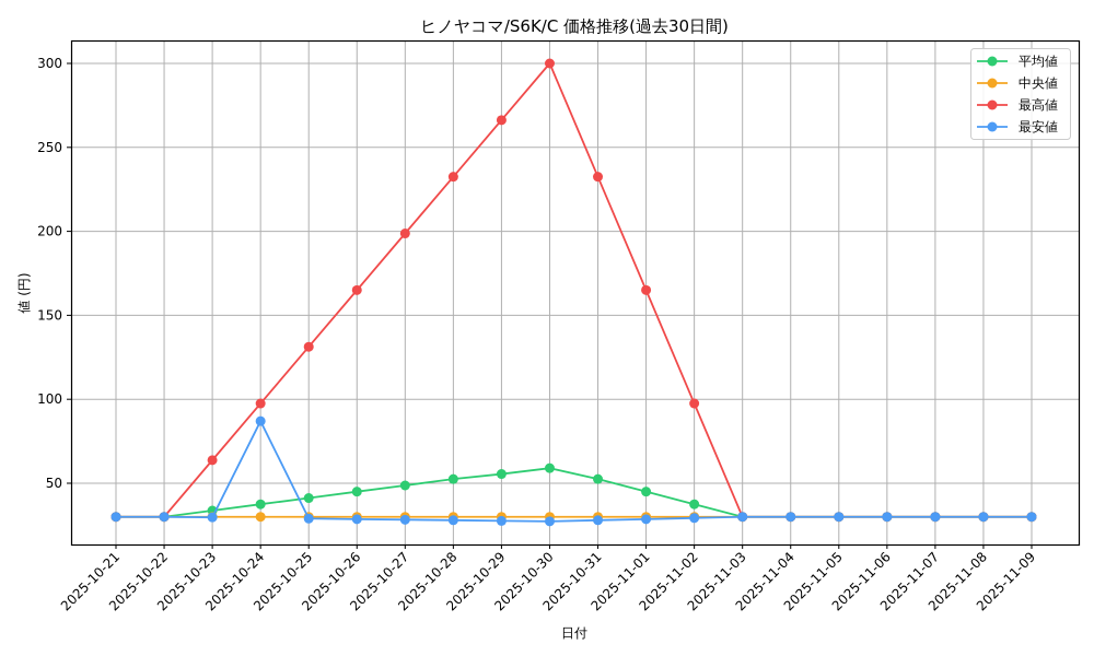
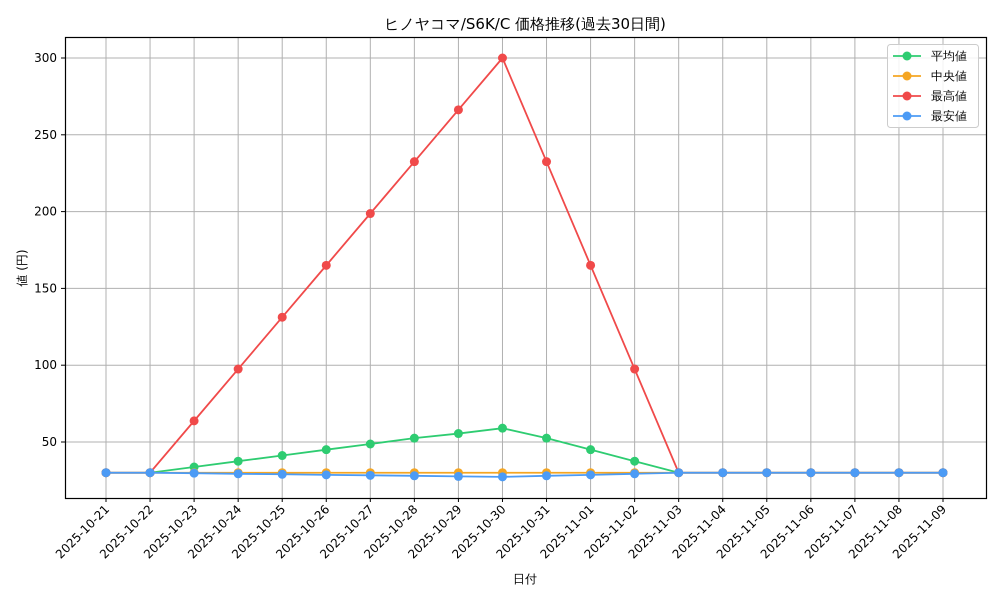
最安値/2025-10-24: 87 -> 29
